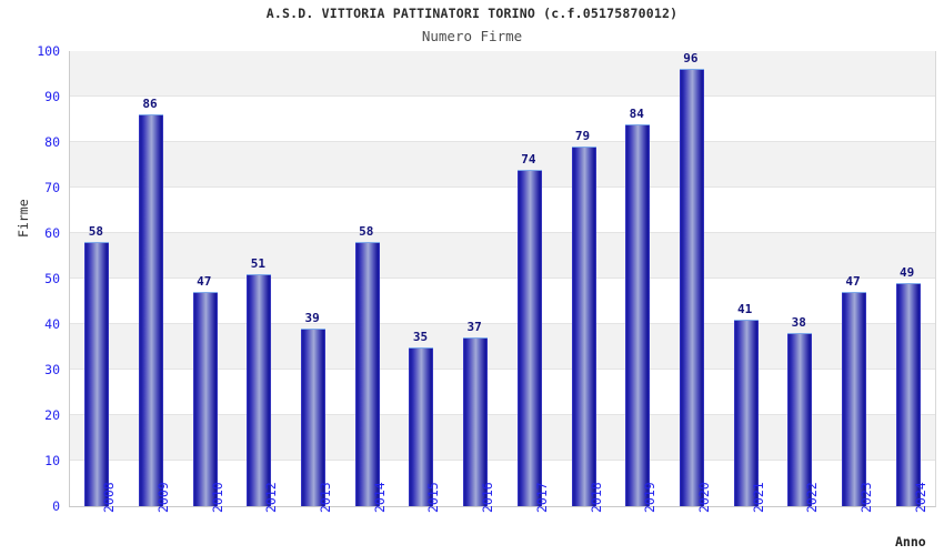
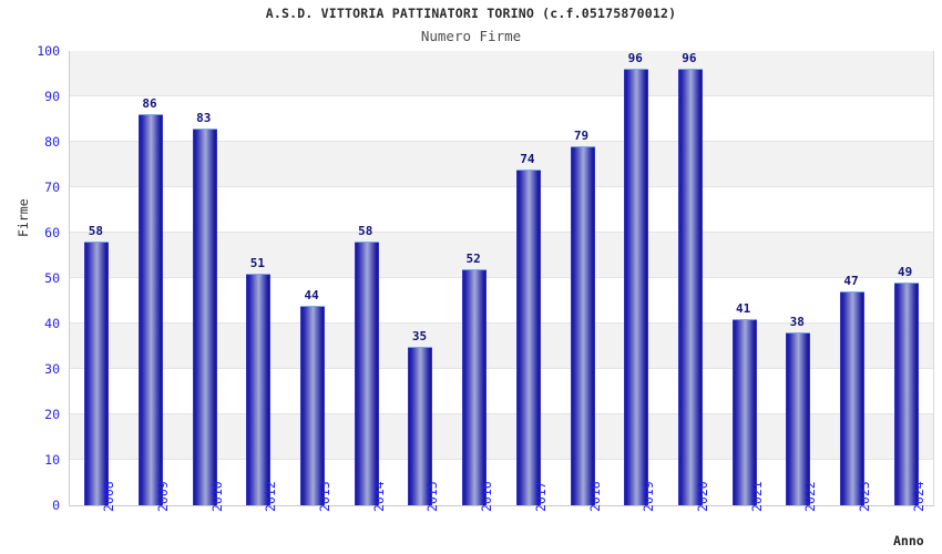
2010: 47 -> 83
2013: 39 -> 44
2016: 37 -> 52
2019: 84 -> 96
